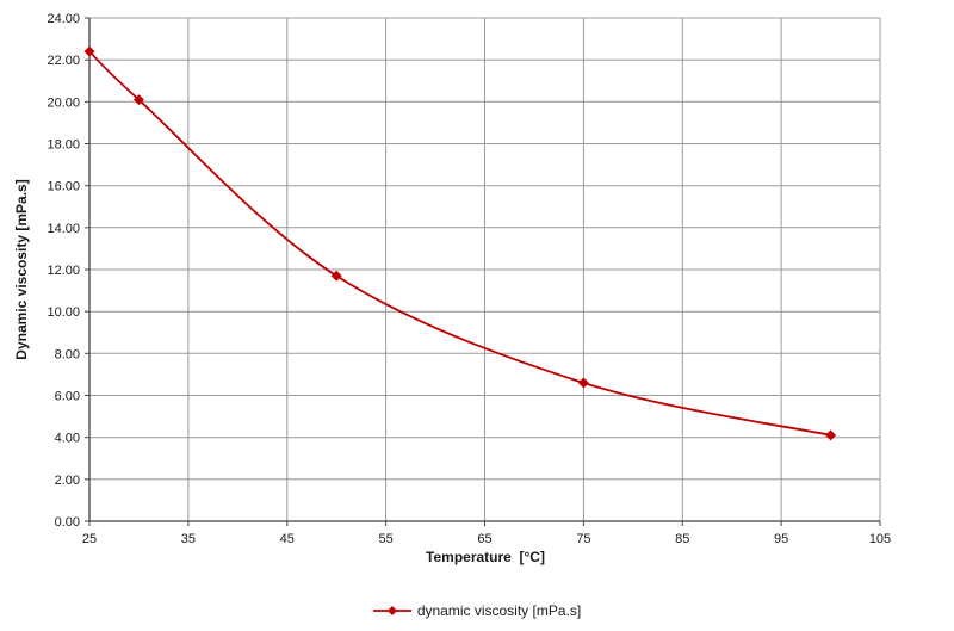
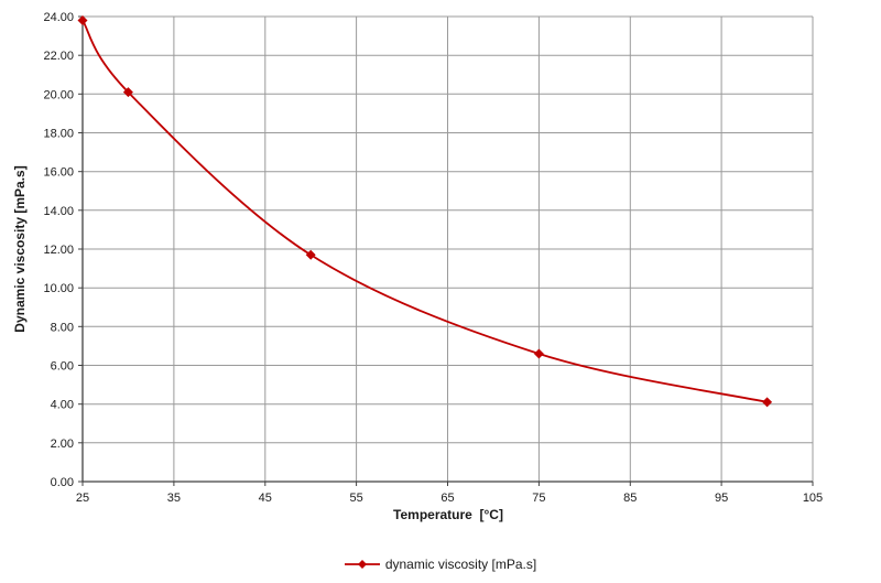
25: 22.4 -> 23.8
